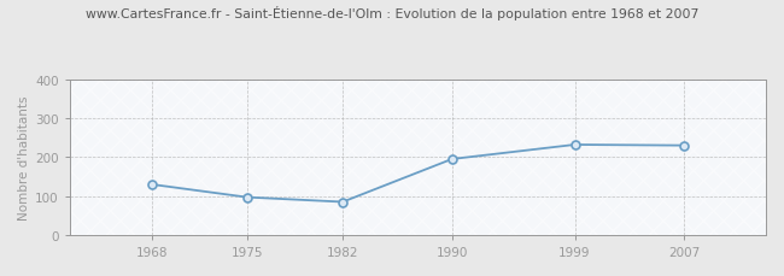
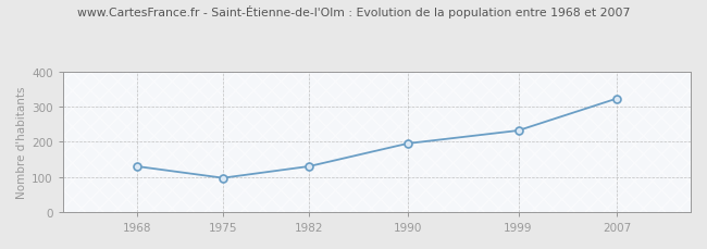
1982: 85 -> 130
2007: 230 -> 323
